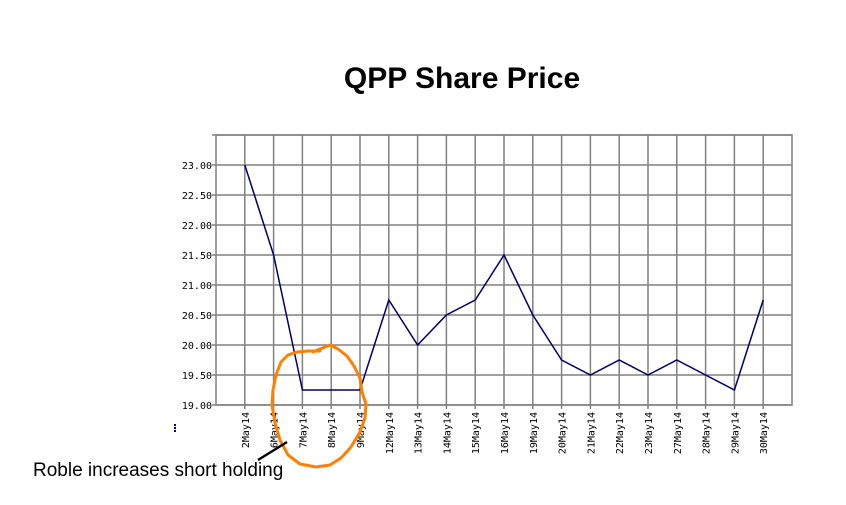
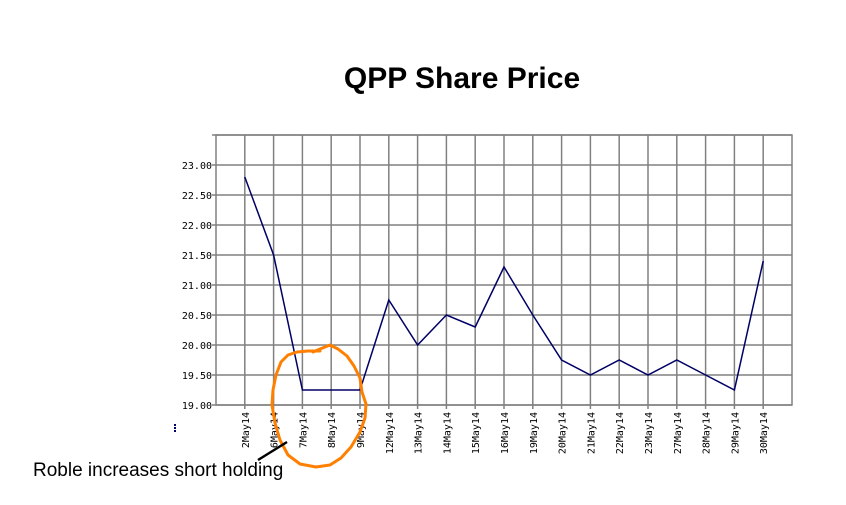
2May14: 23.0 -> 22.8
15May14: 20.8 -> 20.3
16May14: 21.5 -> 21.3
30May14: 20.8 -> 21.4
